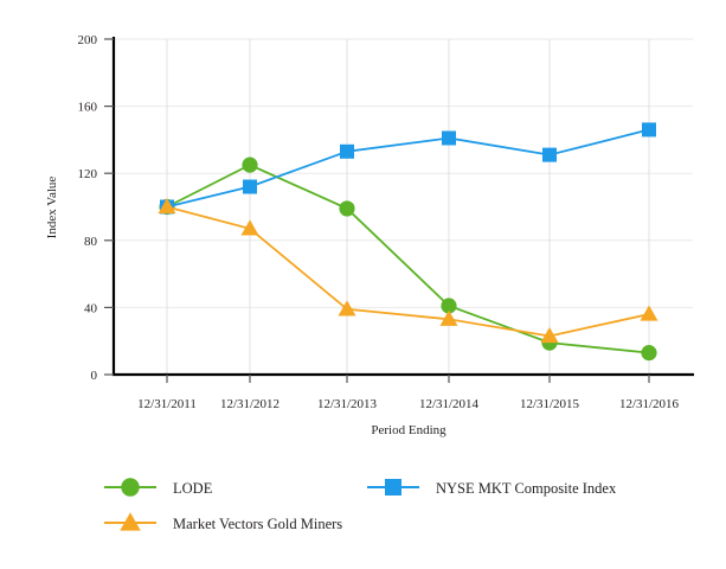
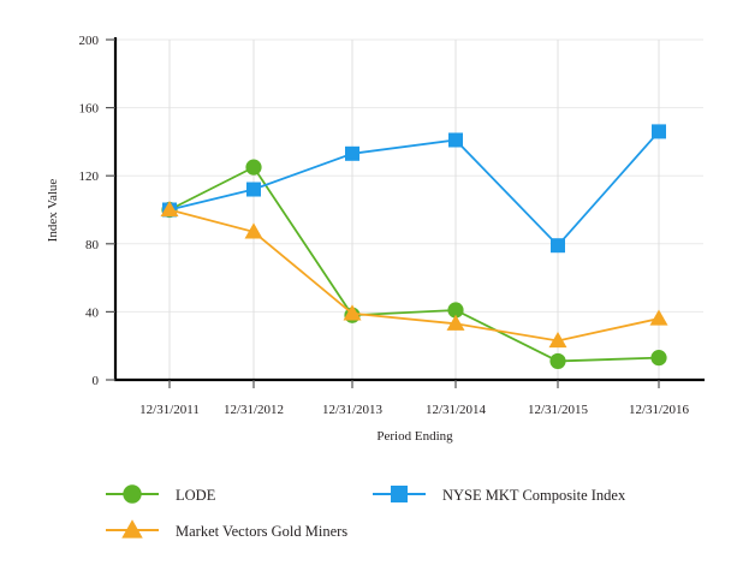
LODE/12/31/2013: 99 -> 38
LODE/12/31/2015: 19 -> 11
NYSE MKT Composite Index/12/31/2015: 131 -> 79
